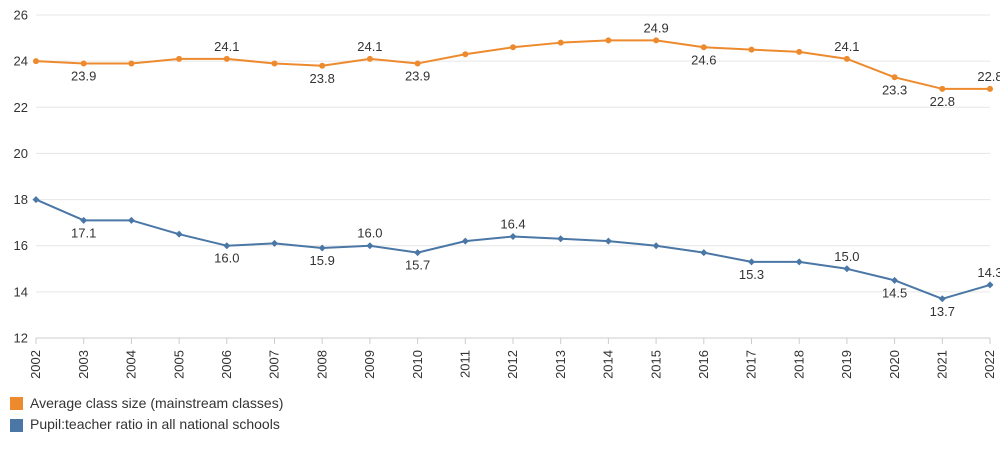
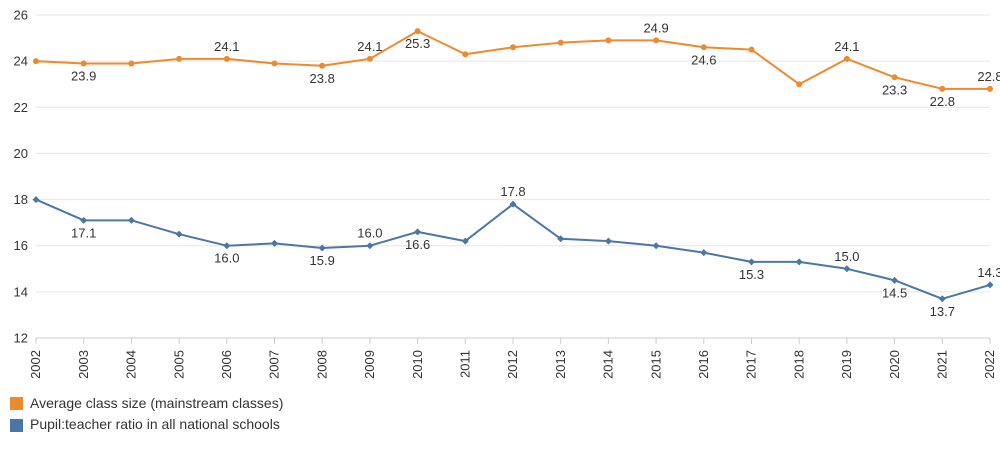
Average class size (mainstream classes)/2010: 23.9 -> 25.3
Pupil:teacher ratio in all national schools/2010: 15.7 -> 16.6
Pupil:teacher ratio in all national schools/2012: 16.4 -> 17.8
Average class size (mainstream classes)/2018: 24.4 -> 23.0
